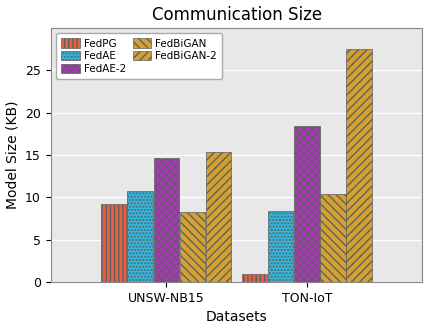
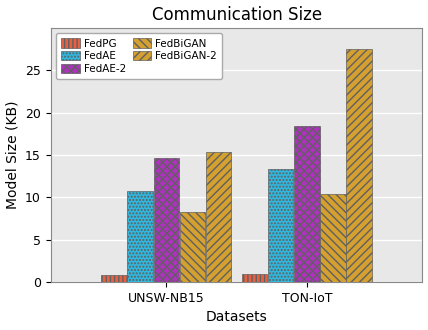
FedPG/UNSW-NB15: 9.2 -> 0.9
FedAE/TON-IoT: 8.4 -> 13.4
